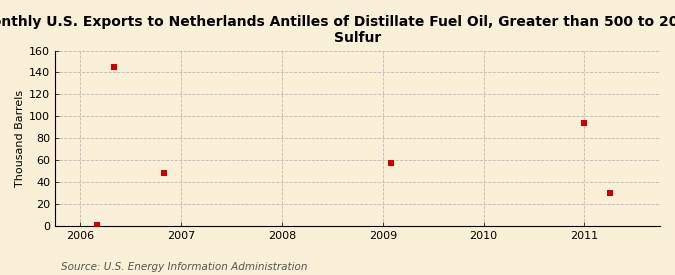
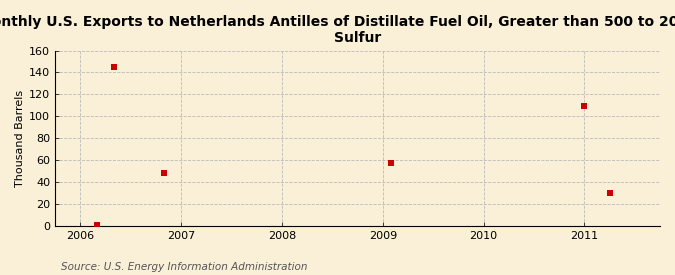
2011: 94 -> 109
